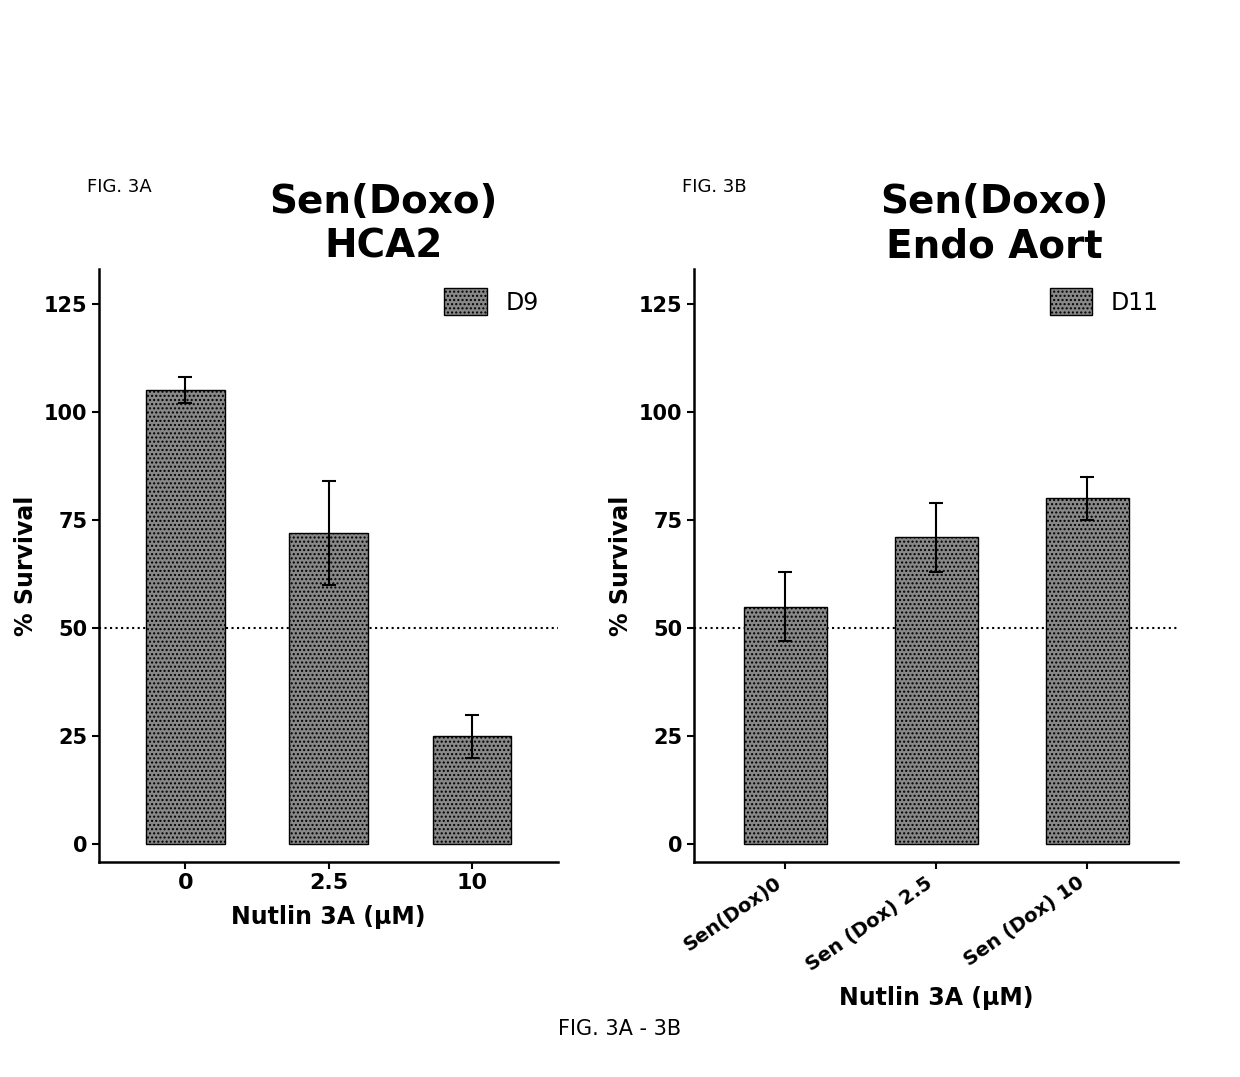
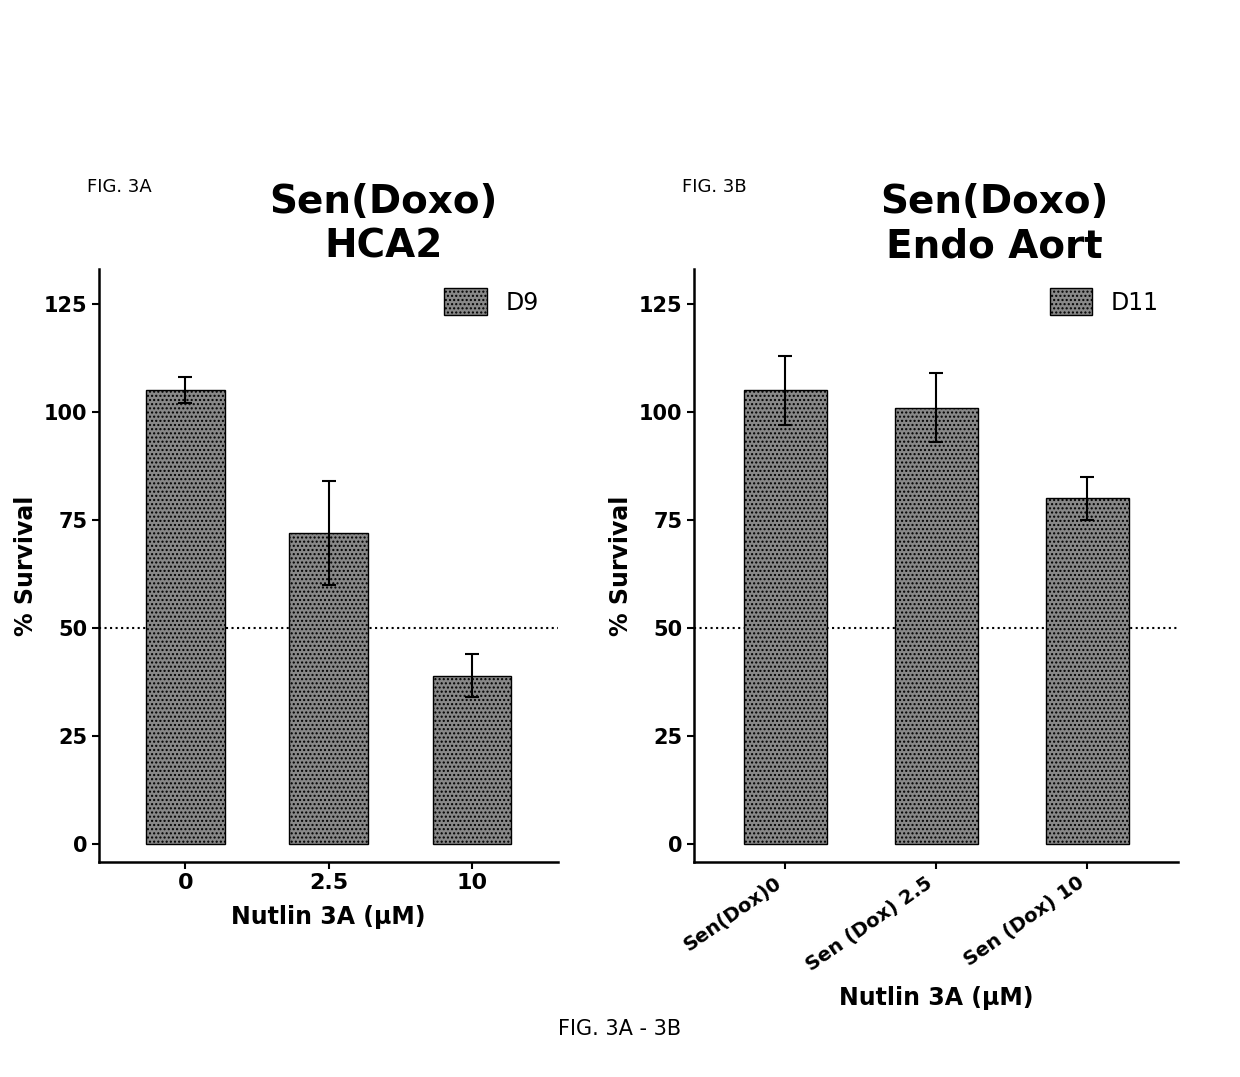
10: 25 -> 39
Sen(Dox)0: 55 -> 105
Sen (Dox) 2.5: 71 -> 101
